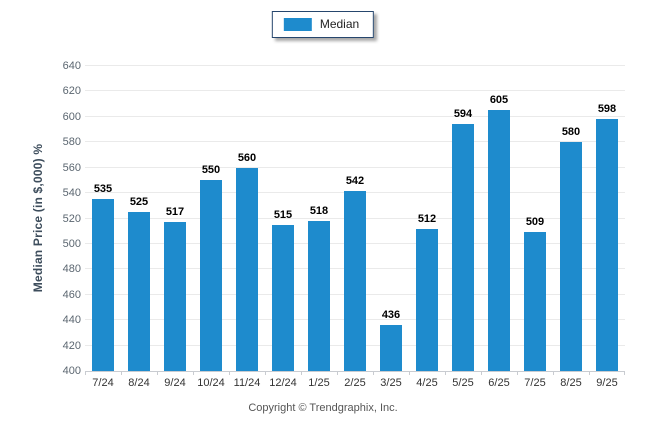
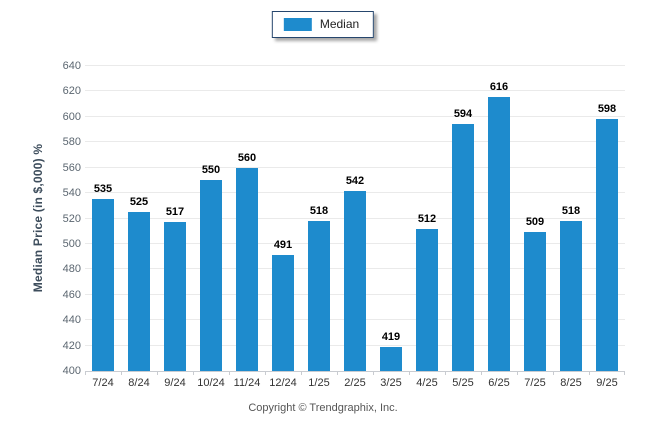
12/24: 515 -> 491
3/25: 436 -> 419
6/25: 605 -> 616
8/25: 580 -> 518
